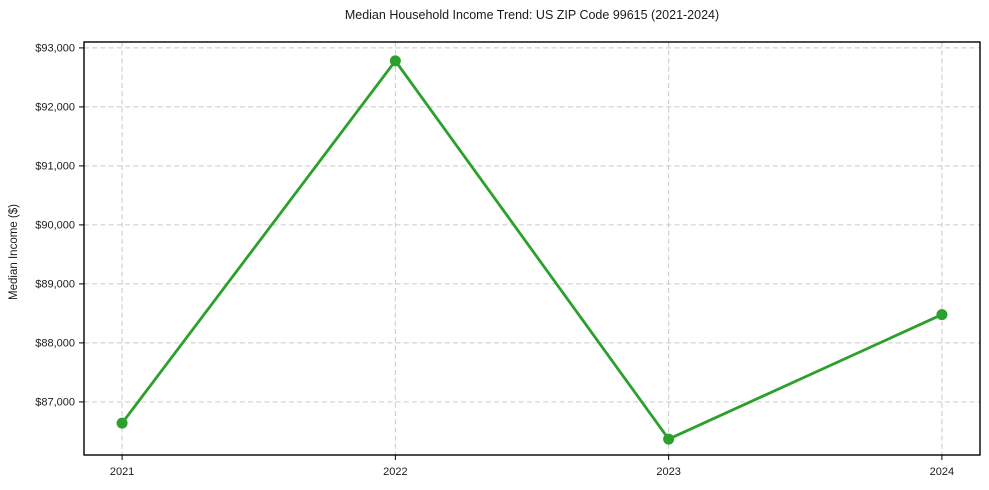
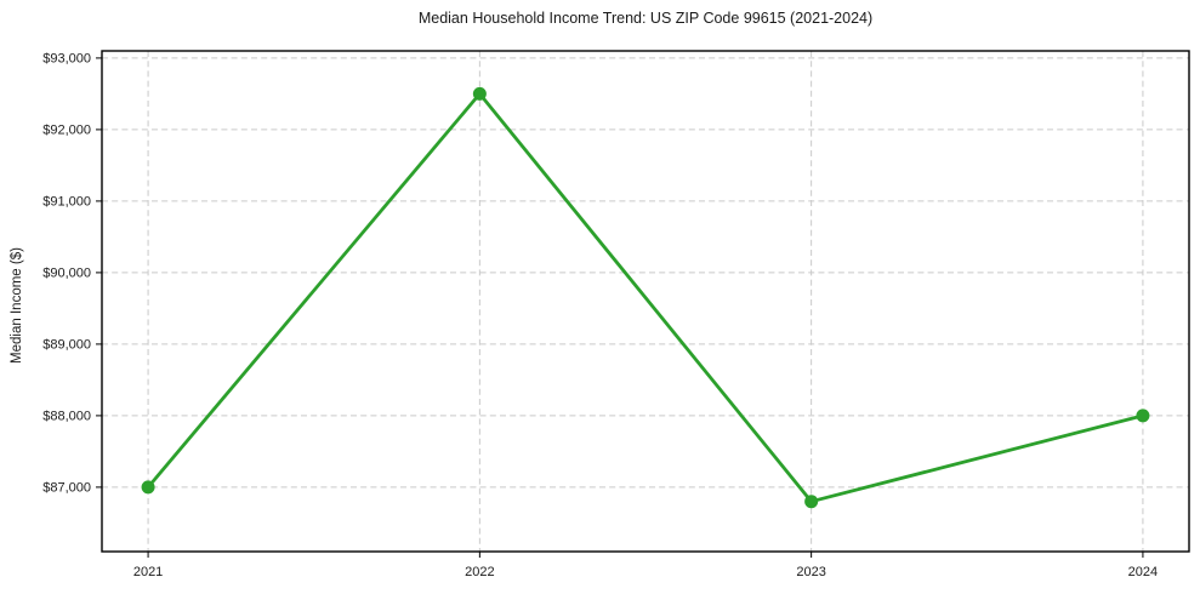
2021: $86600 -> $87000
2022: $92800 -> $92500
2023: $86400 -> $86800
2024: $88500 -> $88000
